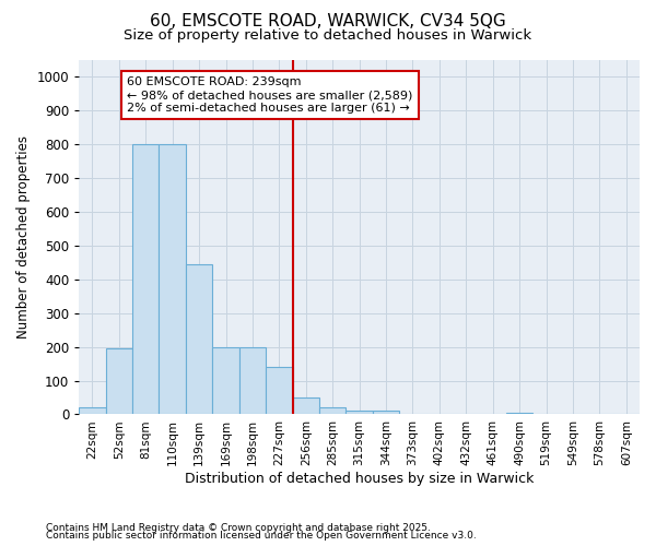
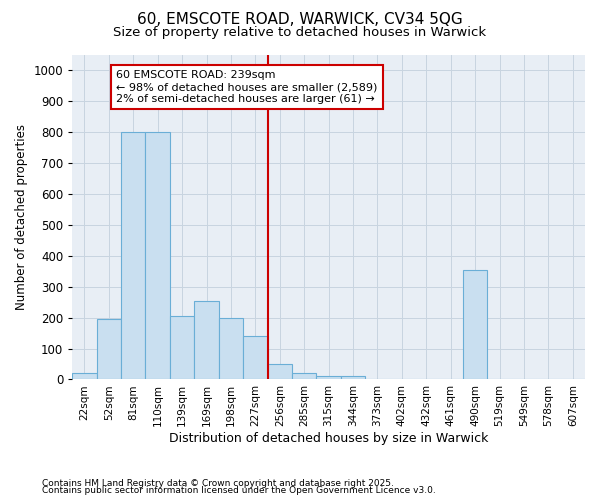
139sqm: 445 -> 205
169sqm: 200 -> 255
490sqm: 5 -> 355
